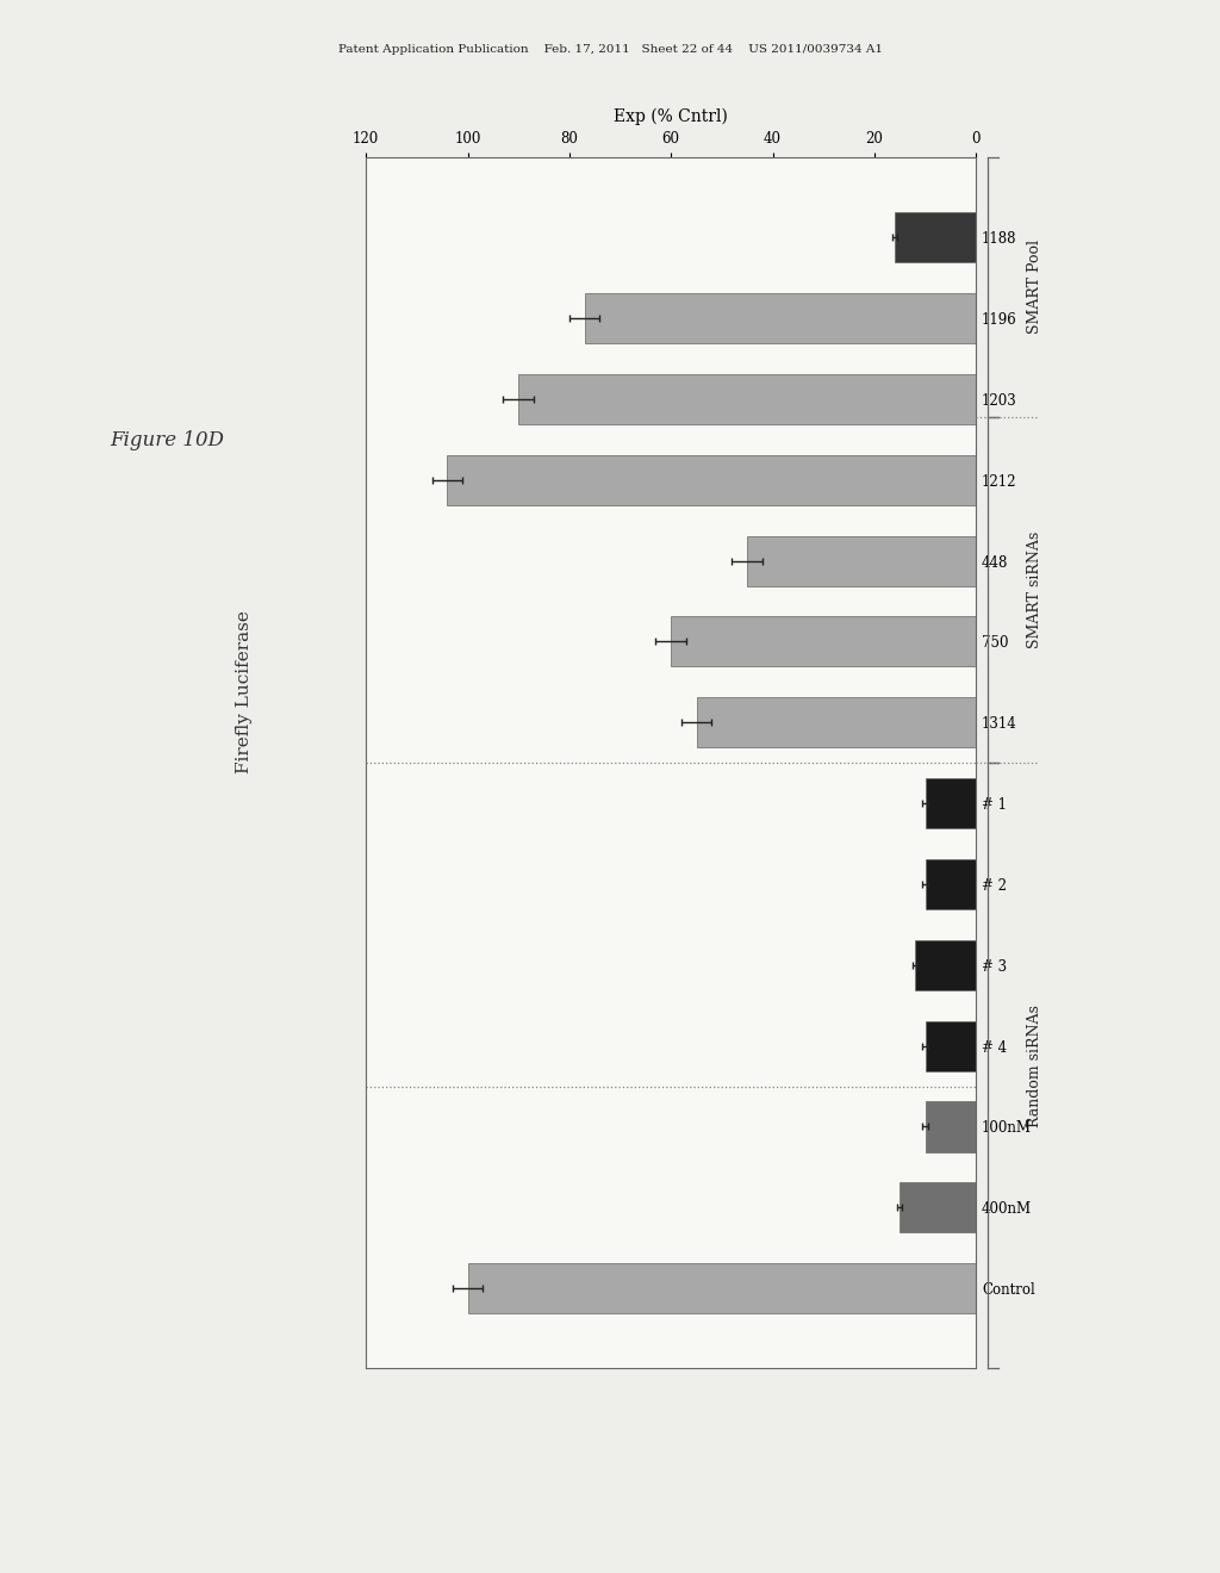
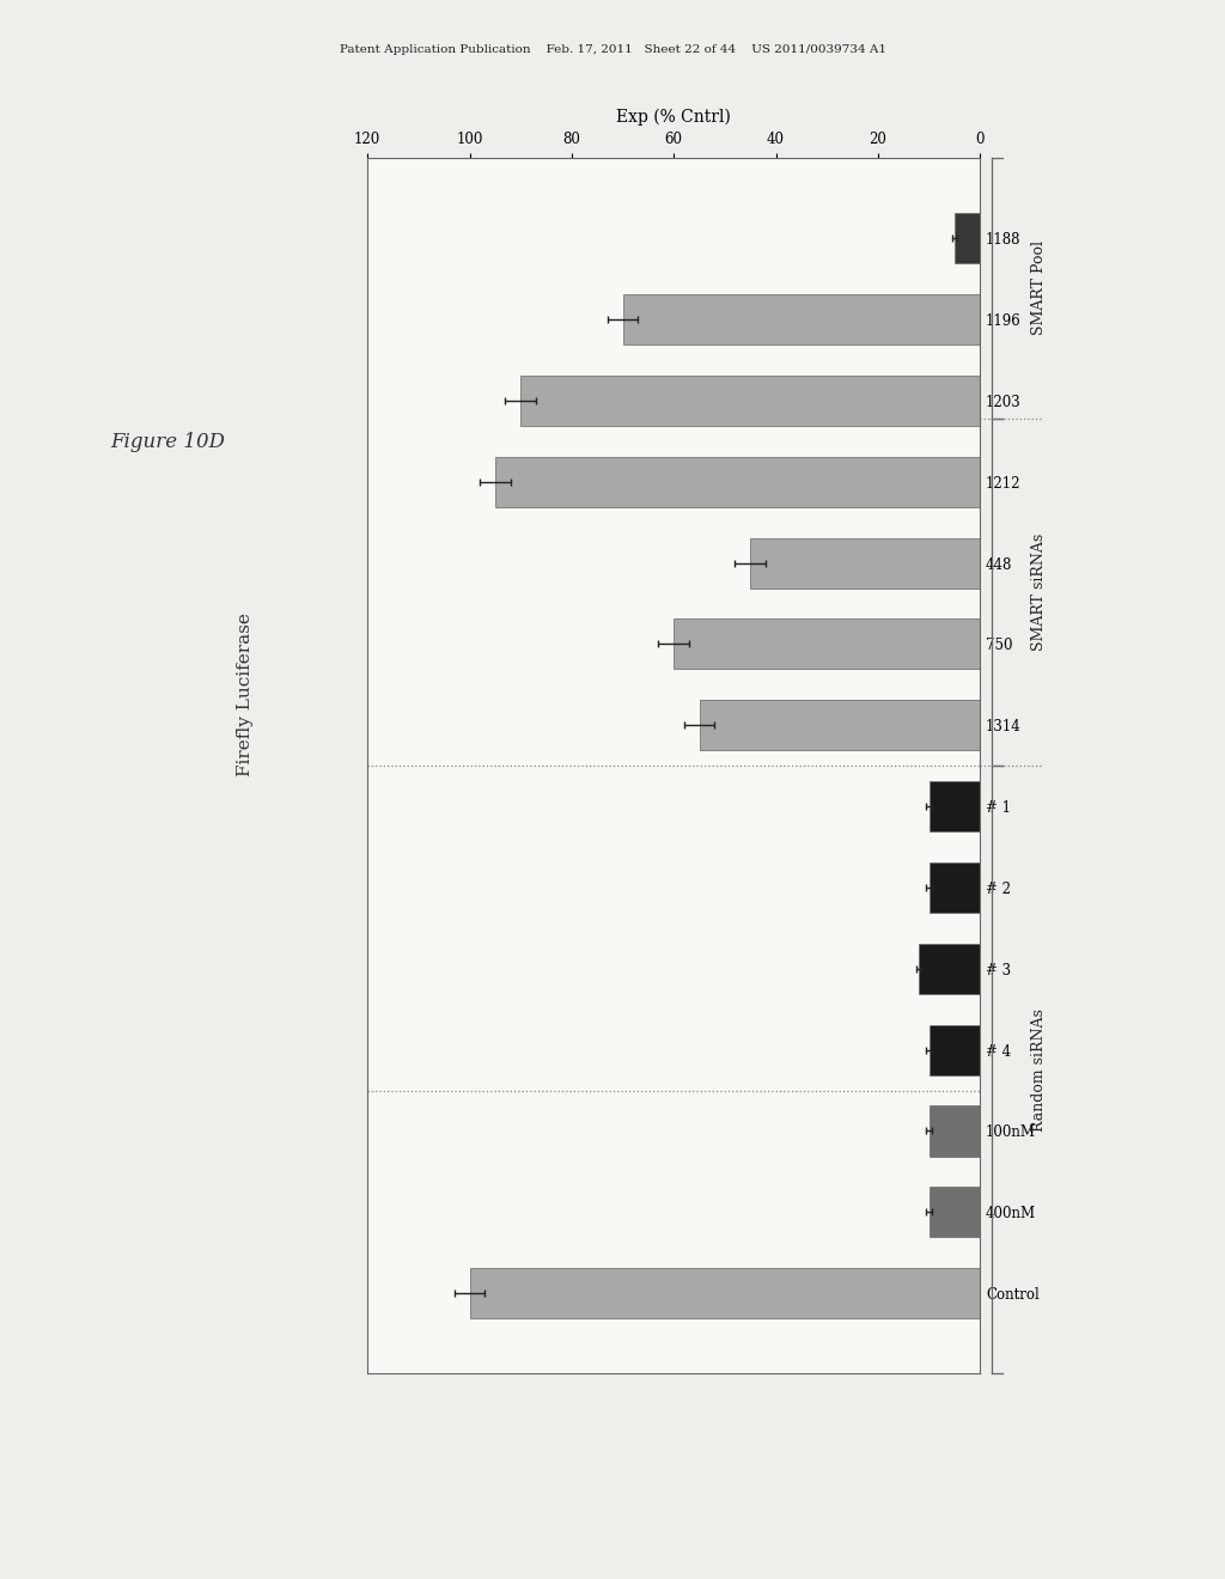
1188: 16 -> 5
1196: 77 -> 70
1212: 104 -> 95
400nM: 15 -> 10
